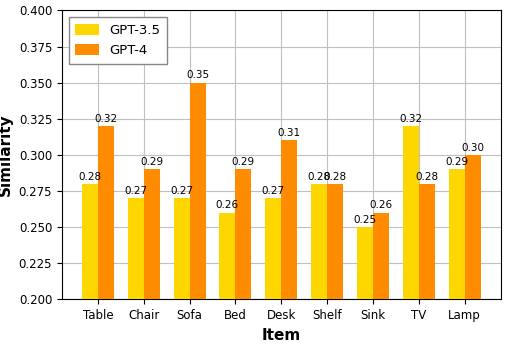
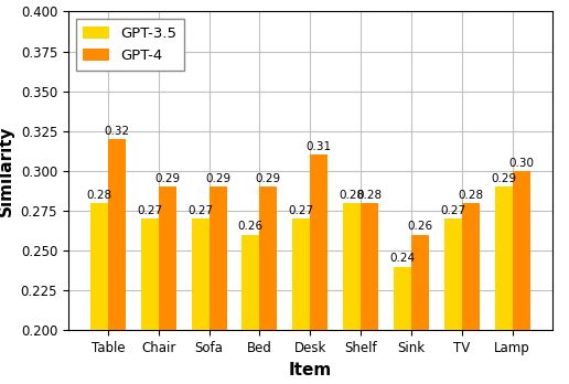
GPT-4/Sofa: 0.35 -> 0.29
GPT-3.5/Sink: 0.25 -> 0.24
GPT-3.5/TV: 0.32 -> 0.27
